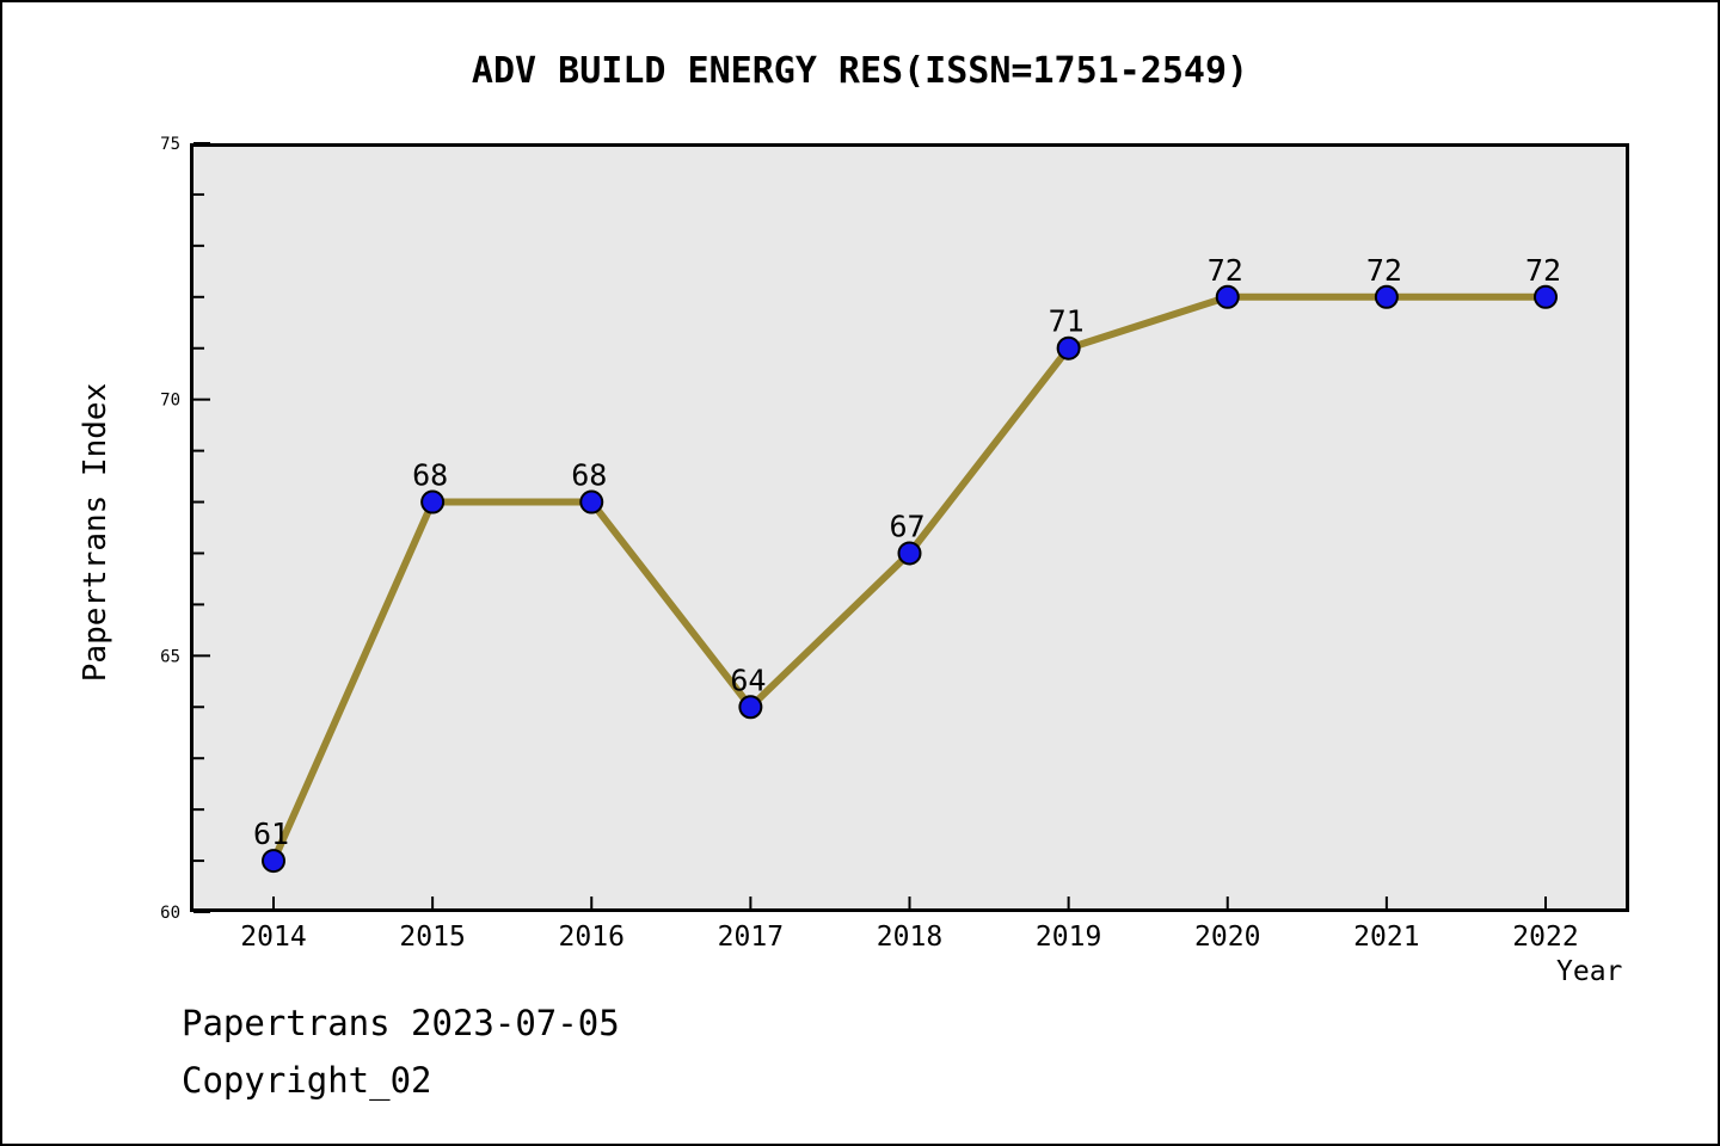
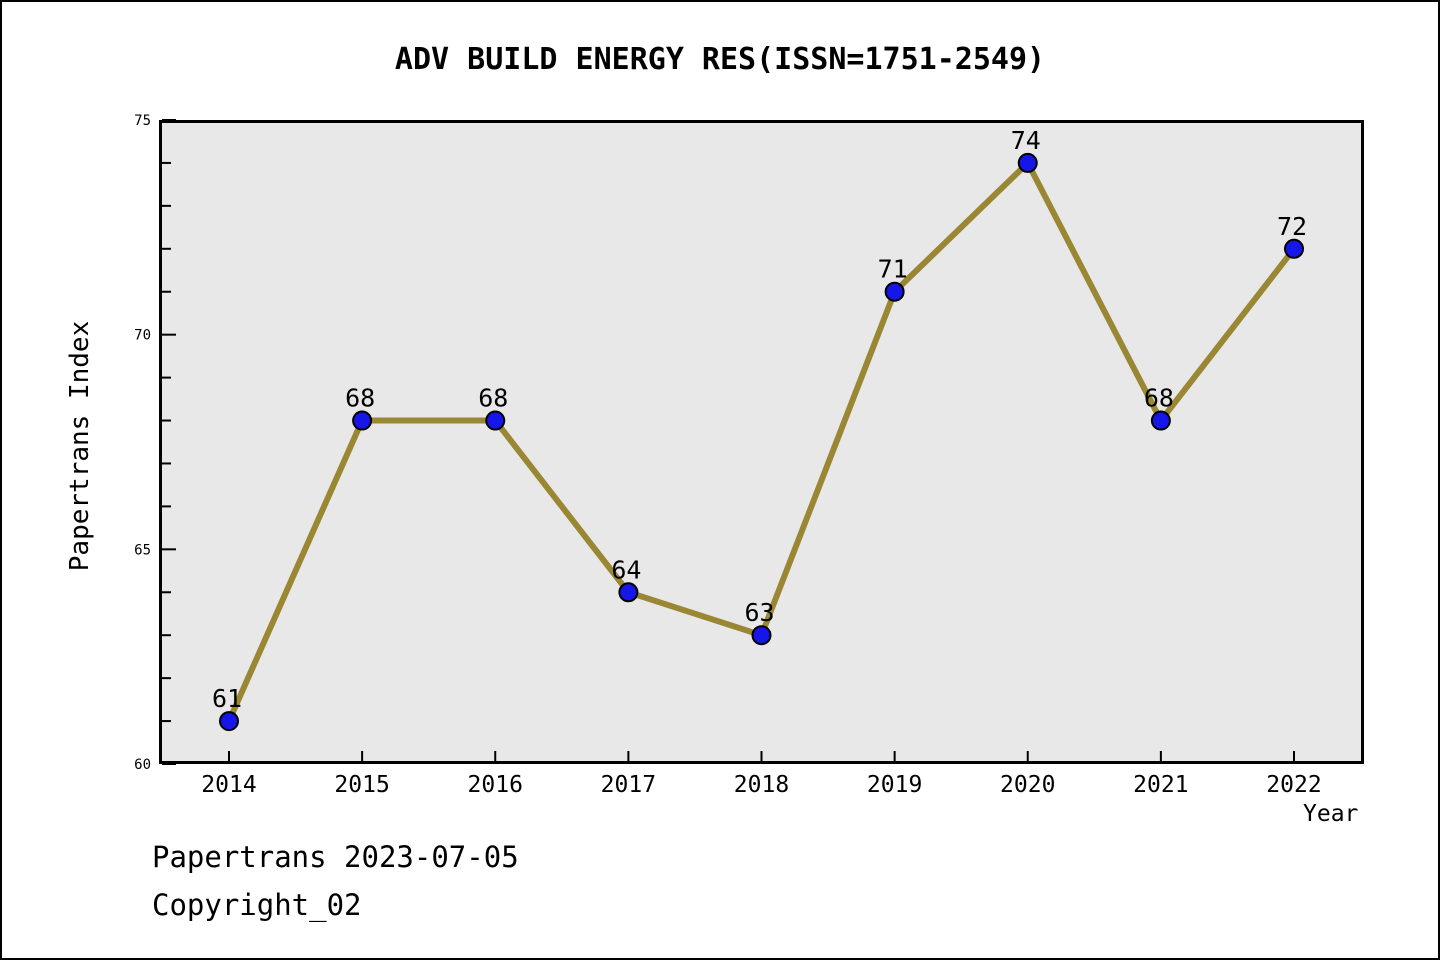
2018: 67 -> 63
2020: 72 -> 74
2021: 72 -> 68
